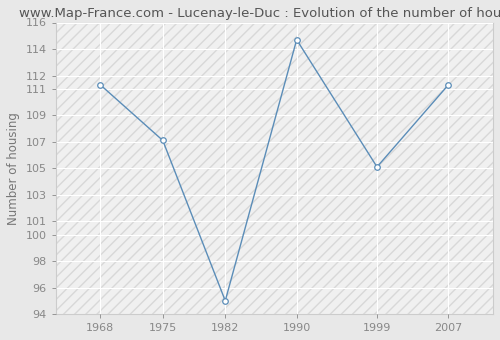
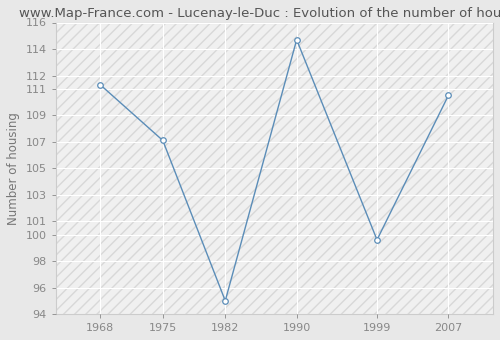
1999: 105.1 -> 99.6
2007: 111.3 -> 110.5
